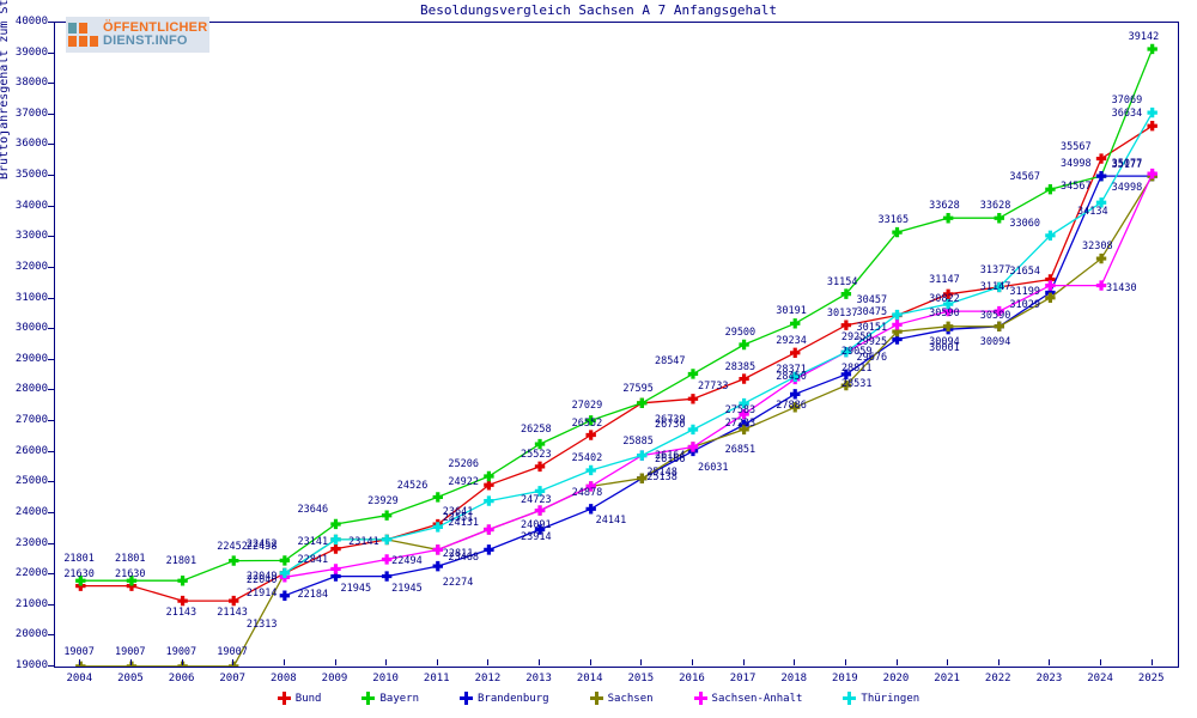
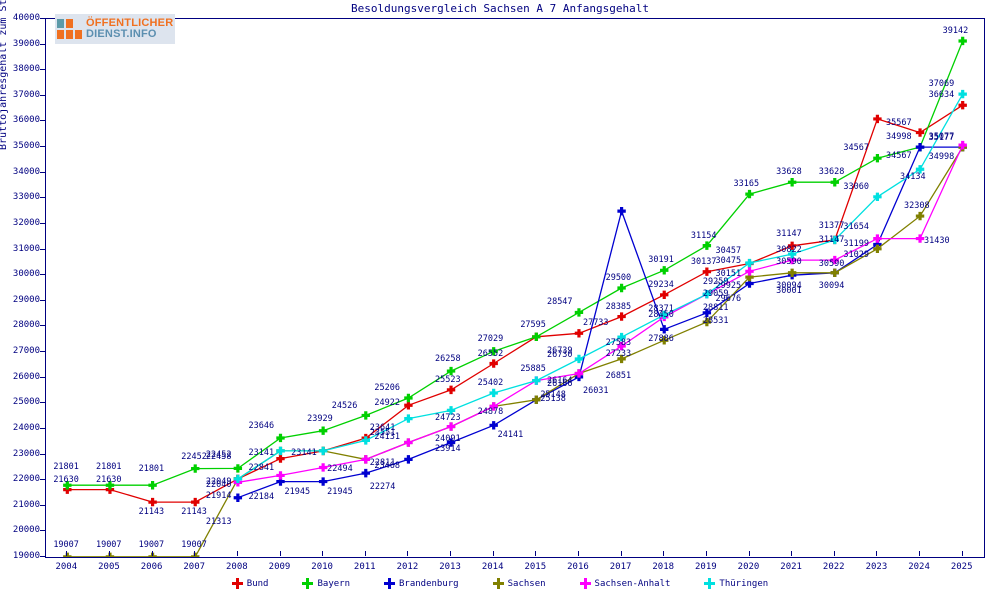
Brandenburg/2017: 26900 -> 32500
Bund/2023: 31600 -> 36100
